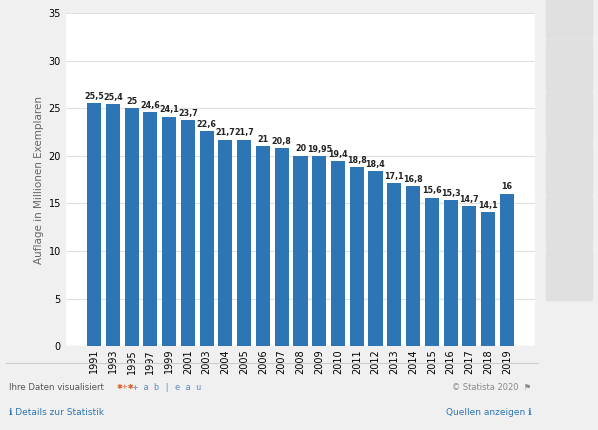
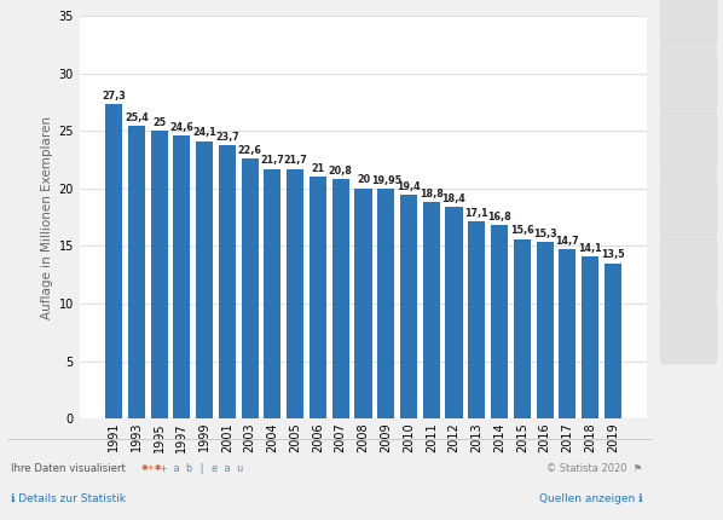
1991: 25,5 -> 27,3
2019: 16 -> 13,5
